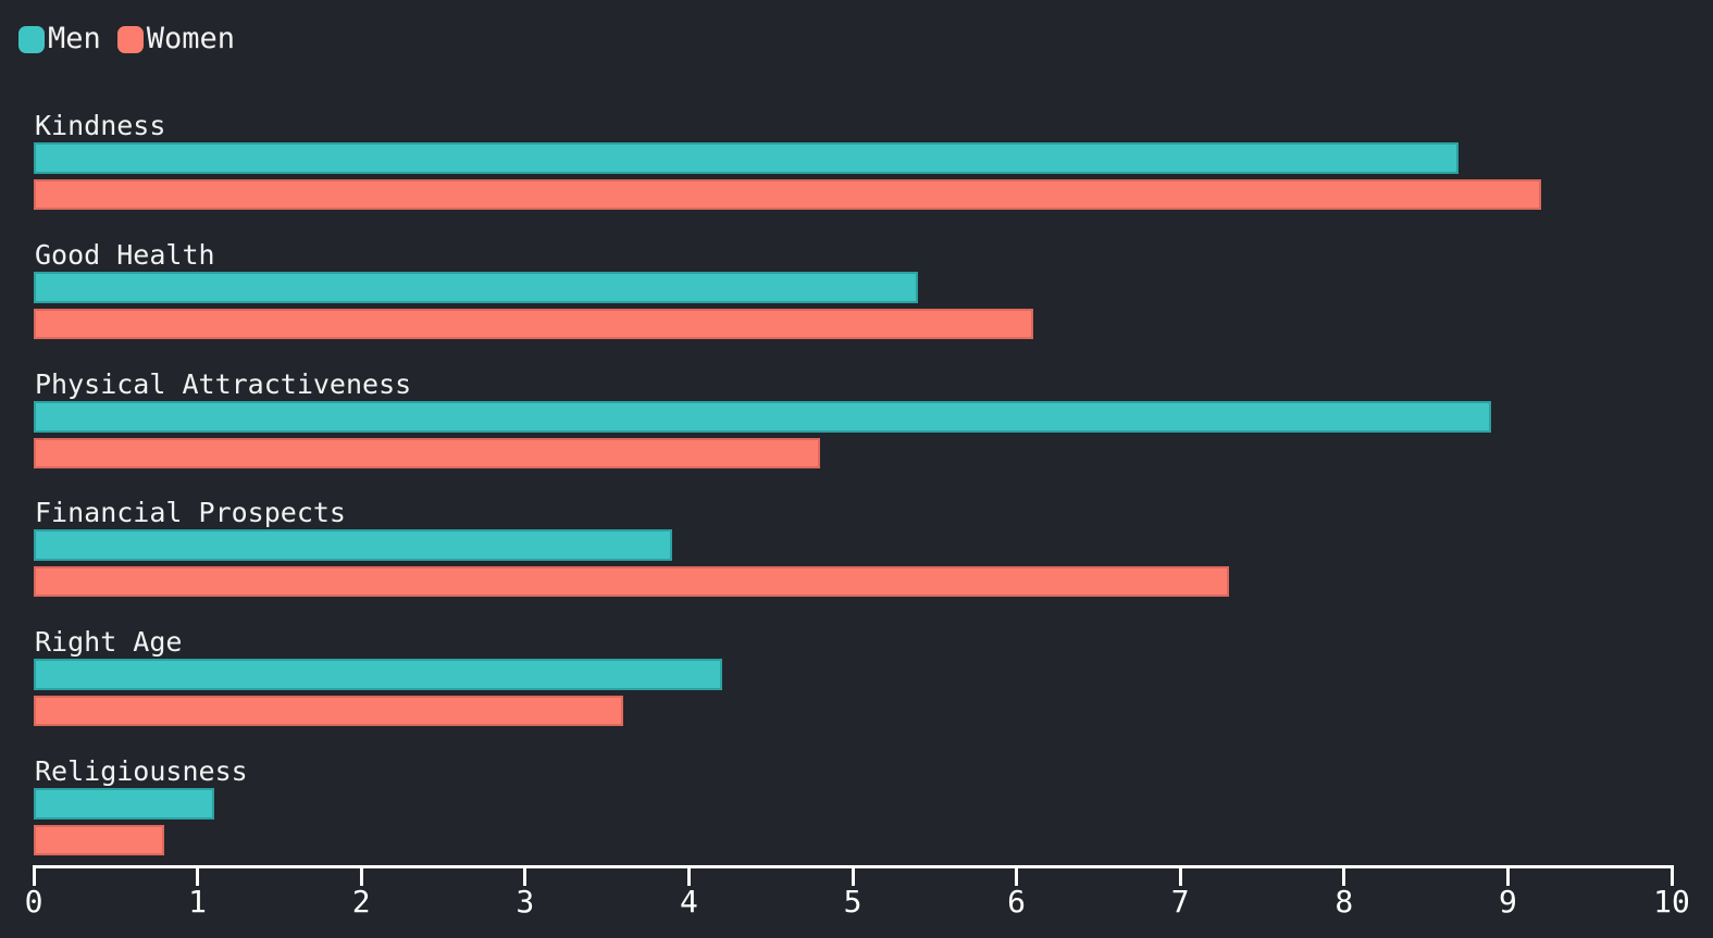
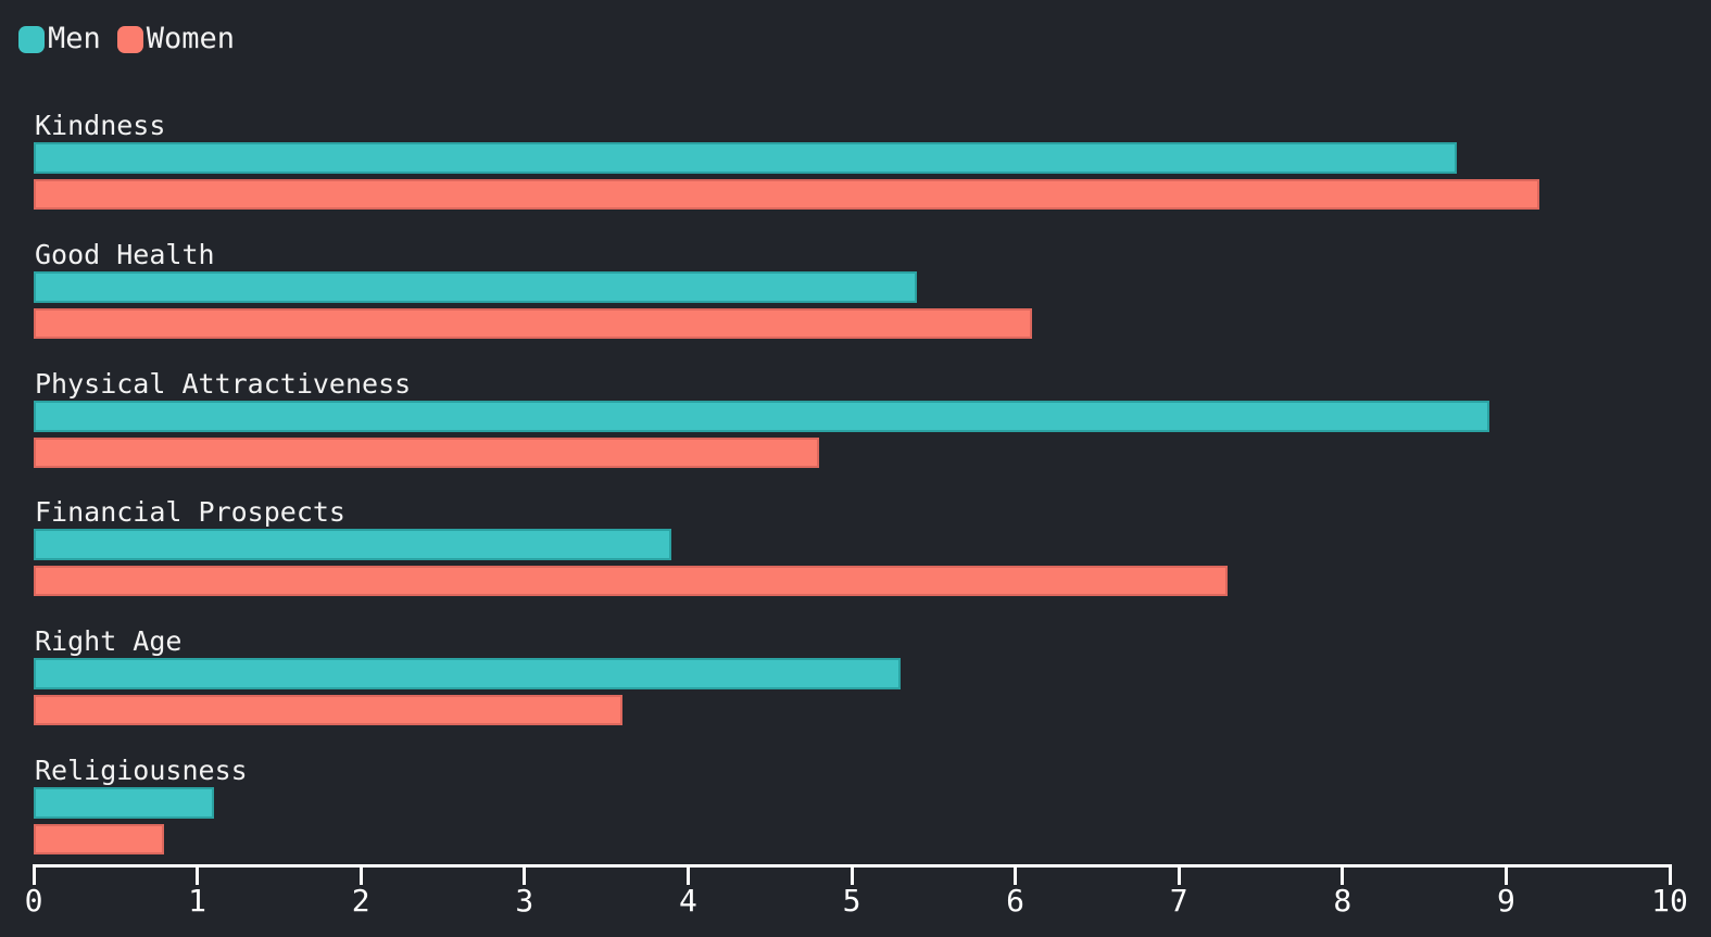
Men/Right Age: 4.2 -> 5.3
